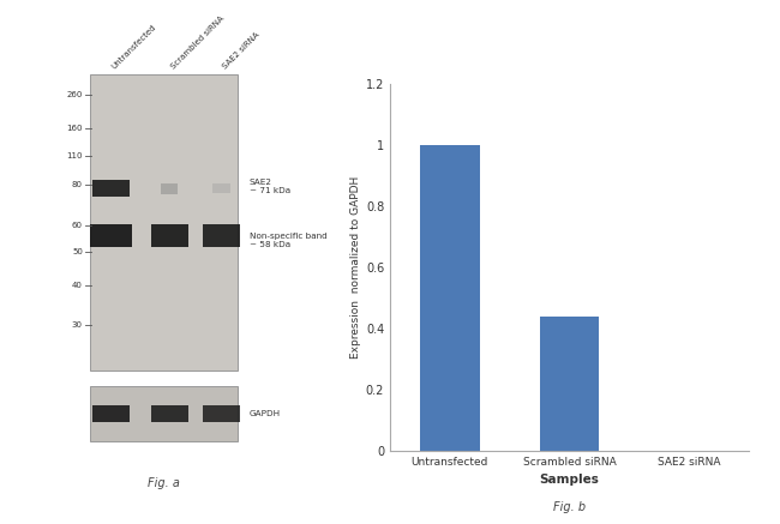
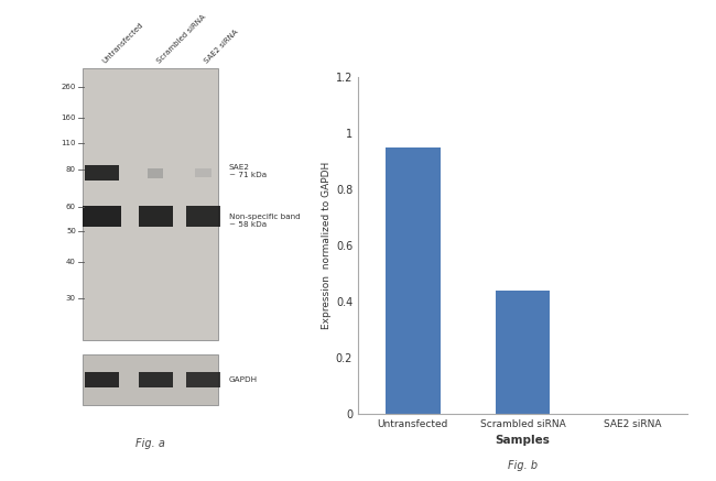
Untransfected: 1.00 -> 0.95
